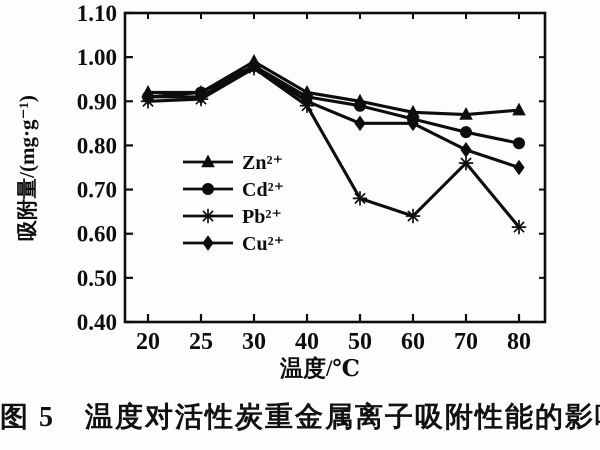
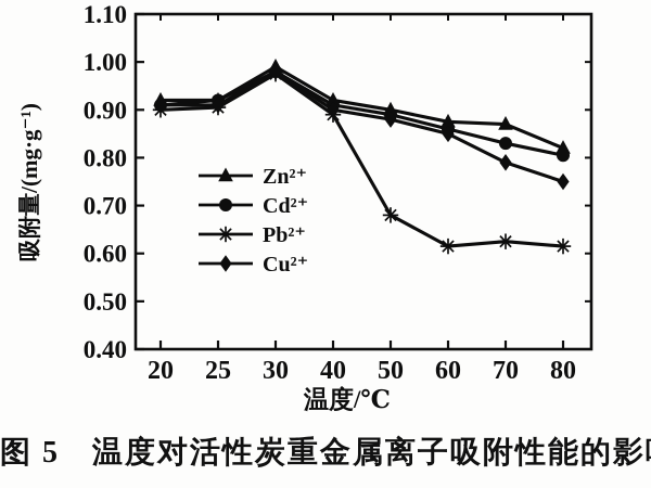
Cu²⁺/50: 0.85 -> 0.88
Pb²⁺/60: 0.64 -> 0.61
Pb²⁺/70: 0.76 -> 0.62
Zn²⁺/80: 0.88 -> 0.82
